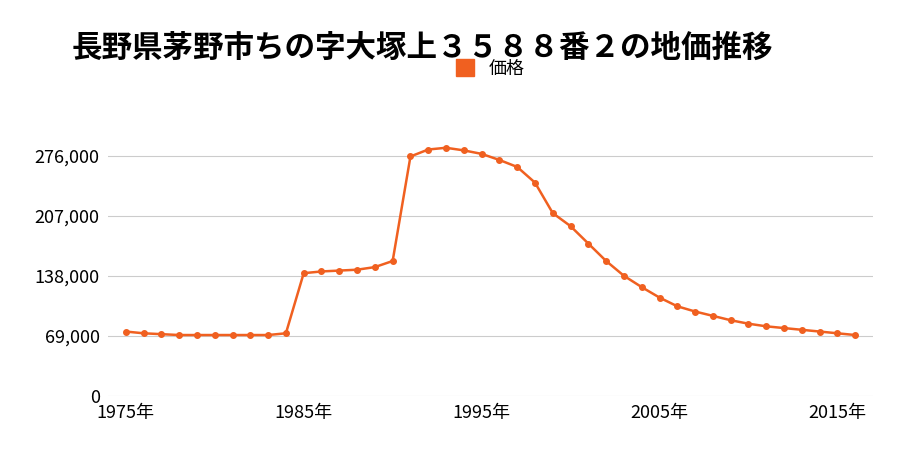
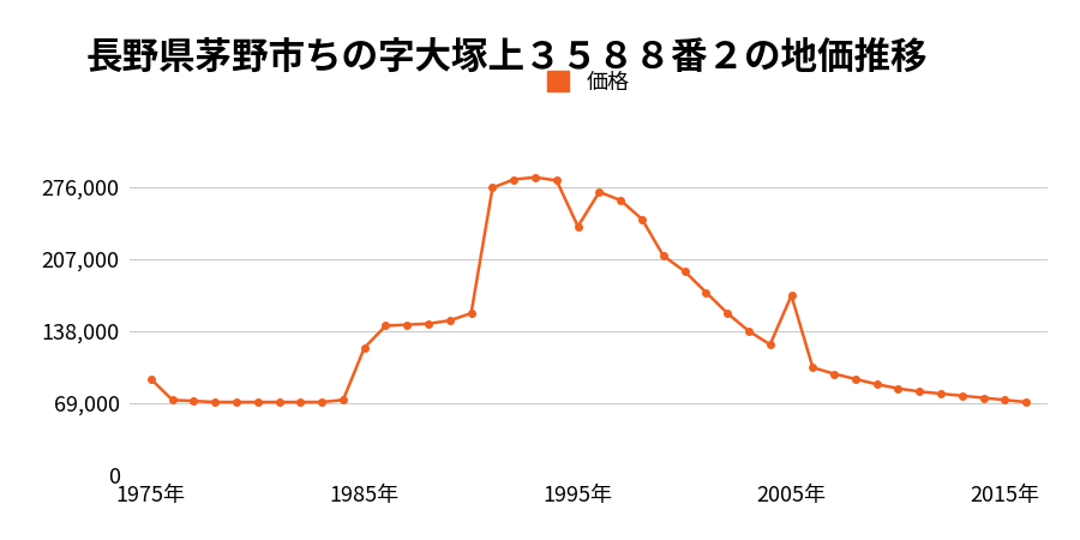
1975年: 74,000 -> 92,000
1985年: 141,000 -> 122,000
1995年: 278,000 -> 238,000
2005年: 113,000 -> 172,000
